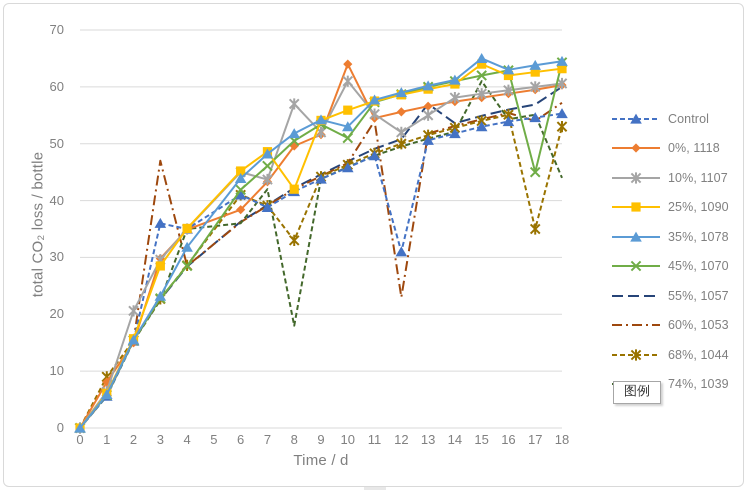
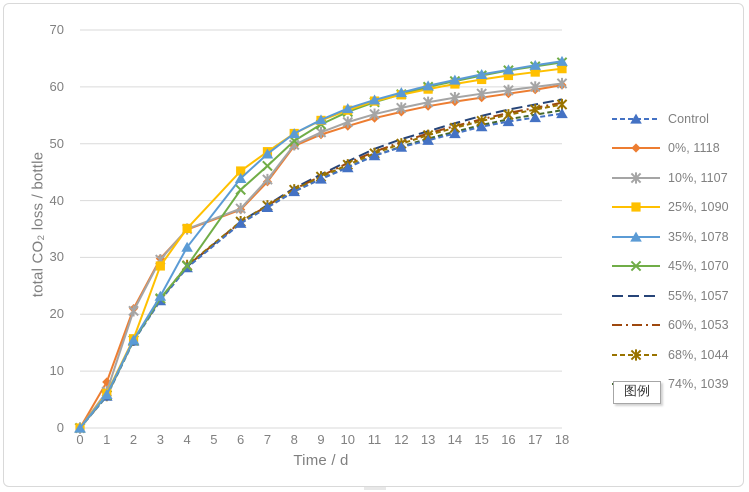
68%, 1044/1: 9 -> 6
0%, 1118/2: 15 -> 21
Control/3: 36 -> 22
60%, 1053/3: 47 -> 23
Control/4: 35 -> 28
74%, 1039/4: 35 -> 28
Control/6: 41 -> 36
10%, 1107/6: 45 -> 39
68%, 1044/6: 41 -> 36
74%, 1039/7: 42 -> 39
10%, 1107/8: 57 -> 50
25%, 1090/8: 42 -> 52
68%, 1044/8: 33 -> 42
74%, 1039/8: 18 -> 42
0%, 1118/10: 64 -> 53
10%, 1107/10: 61 -> 54
35%, 1078/10: 53 -> 56
45%, 1070/10: 51 -> 56
60%, 1053/11: 54 -> 49
Control/12: 31 -> 49
10%, 1107/12: 52 -> 56
60%, 1053/12: 23 -> 50
10%, 1107/13: 55 -> 57
55%, 1057/13: 57 -> 52
25%, 1090/15: 64 -> 61
35%, 1078/15: 65 -> 62
74%, 1039/15: 61 -> 53
45%, 1070/17: 45 -> 64
60%, 1053/17: 54 -> 56
68%, 1044/17: 35 -> 56
55%, 1057/18: 60 -> 58
68%, 1044/18: 53 -> 57
74%, 1039/18: 44 -> 56
